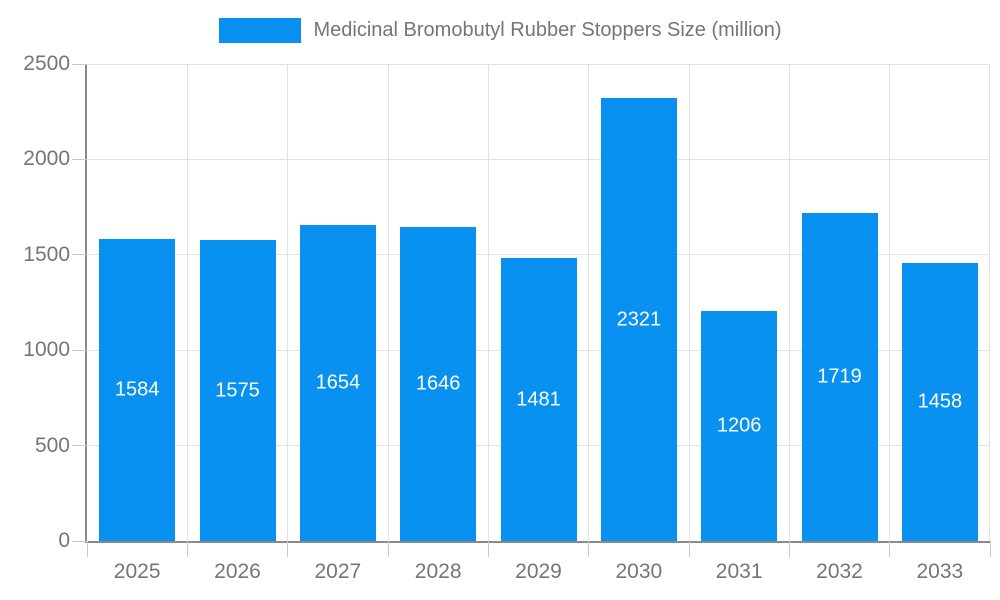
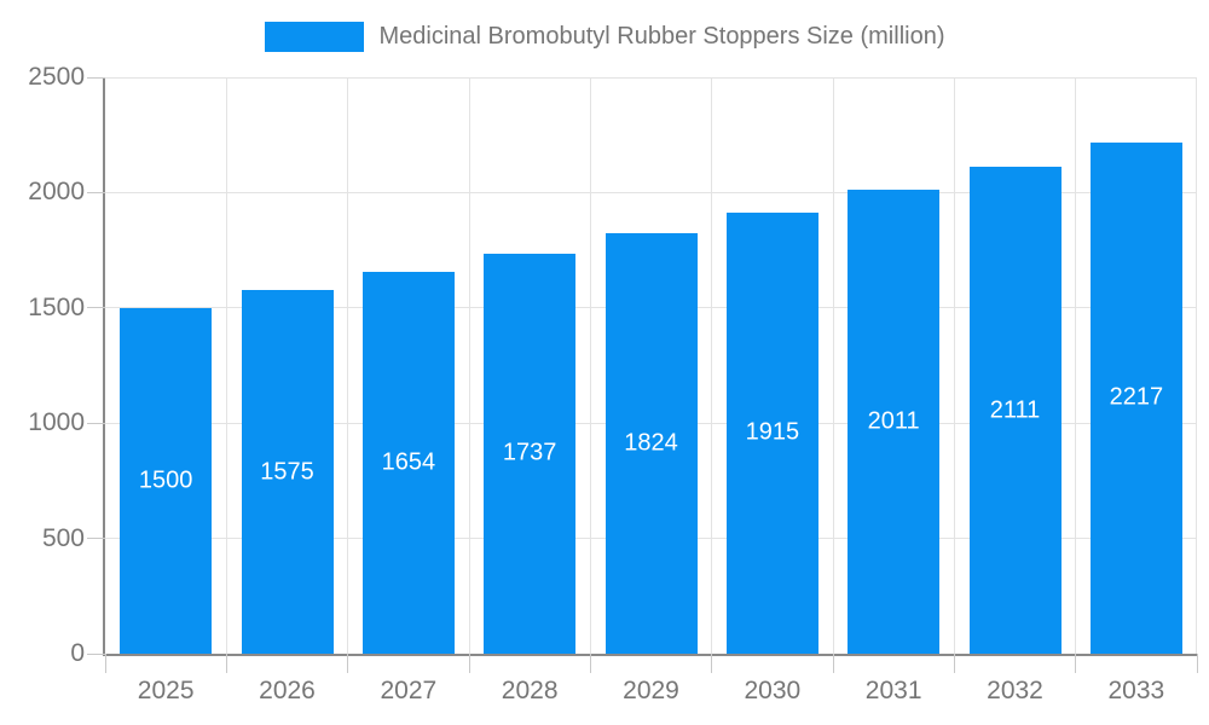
2025: 1584 -> 1500
2028: 1646 -> 1737
2029: 1481 -> 1824
2030: 2321 -> 1915
2031: 1206 -> 2011
2032: 1719 -> 2111
2033: 1458 -> 2217
